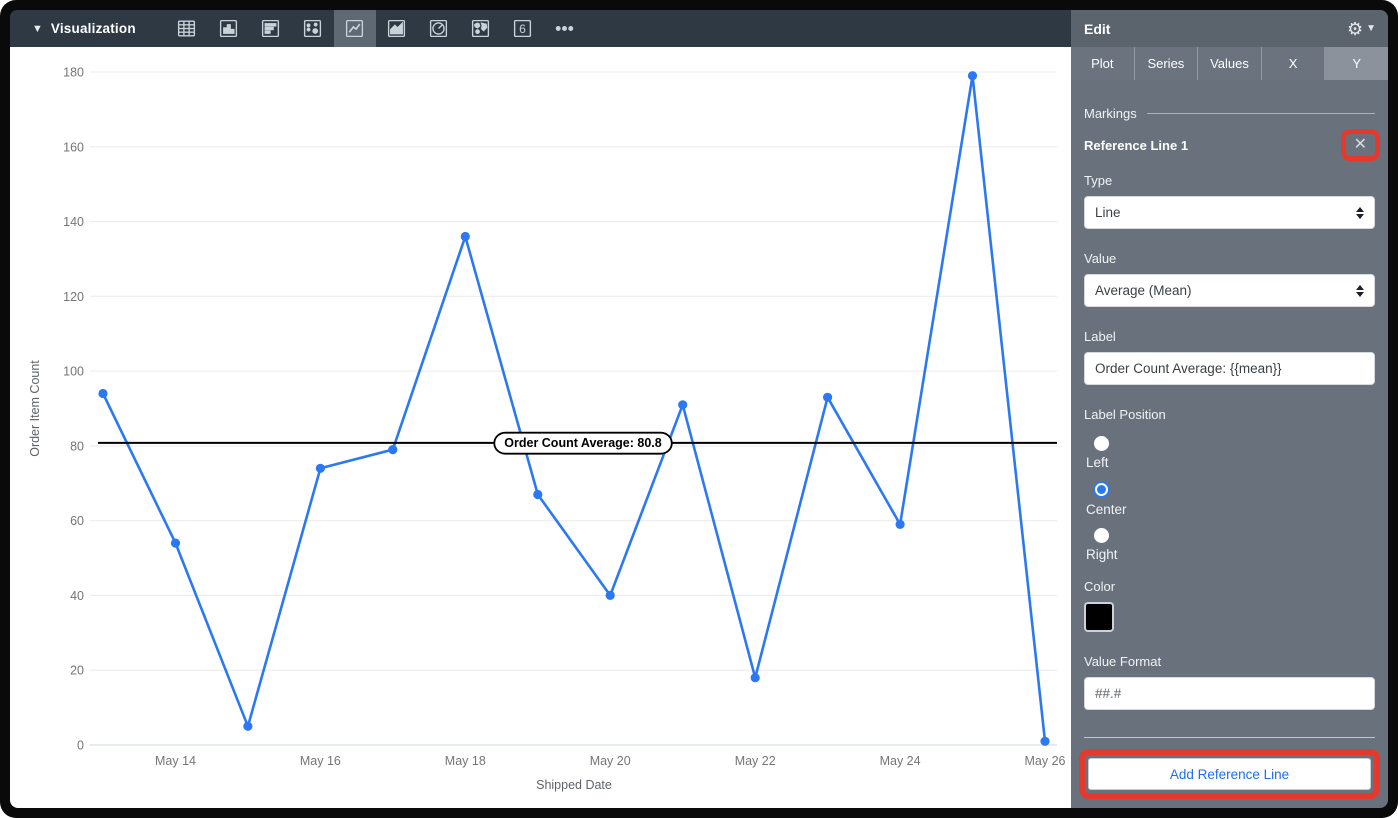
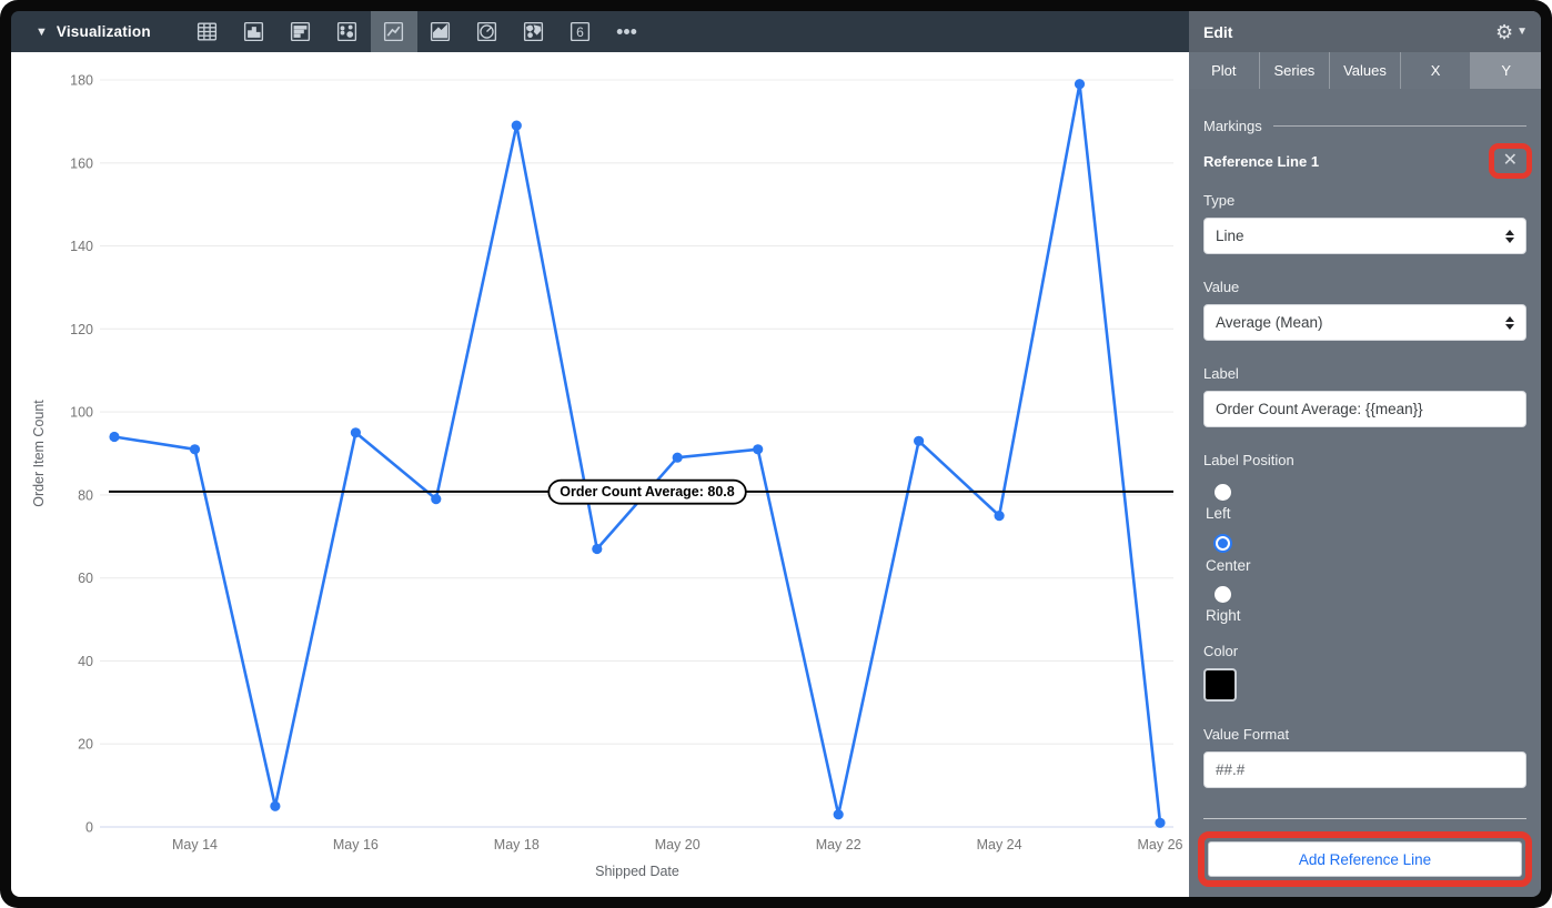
May 14: 54 -> 91
May 16: 74 -> 95
May 18: 136 -> 169
May 20: 40 -> 89
May 22: 18 -> 3
May 24: 59 -> 75
